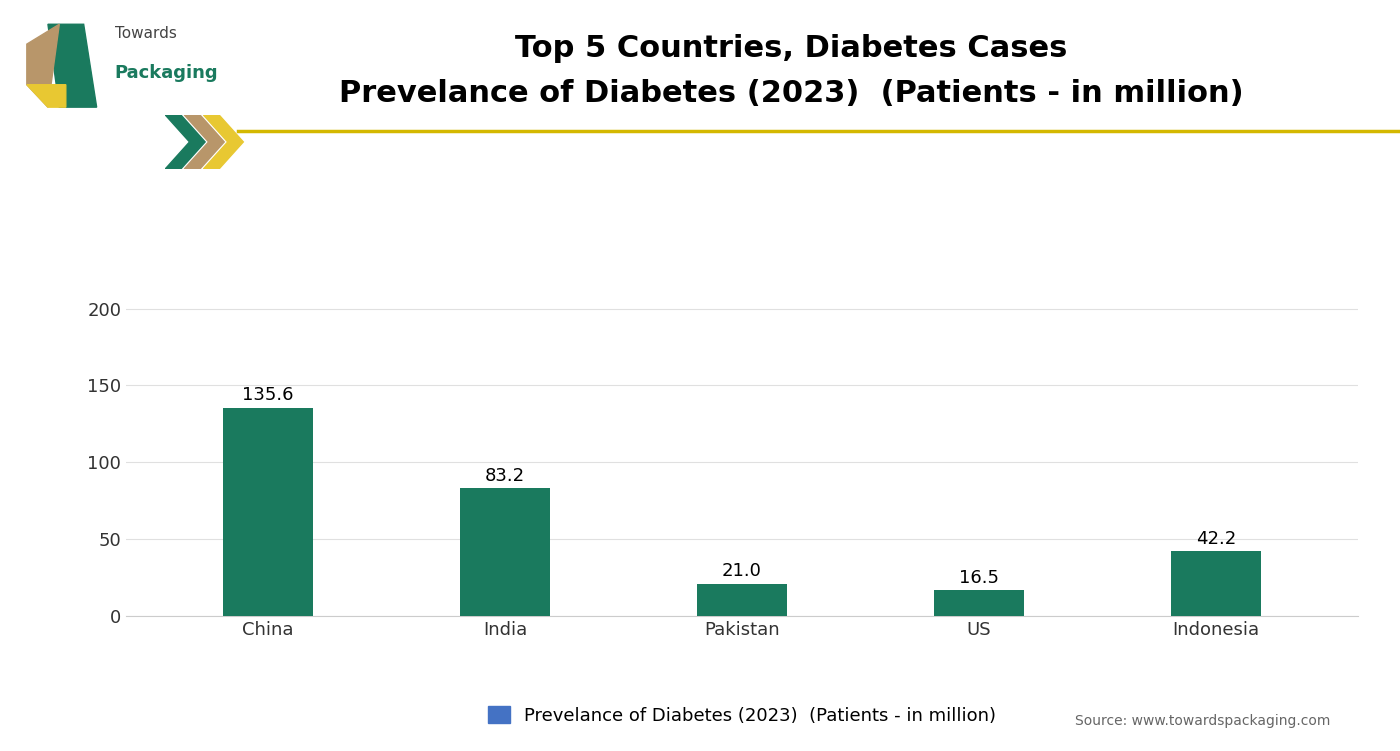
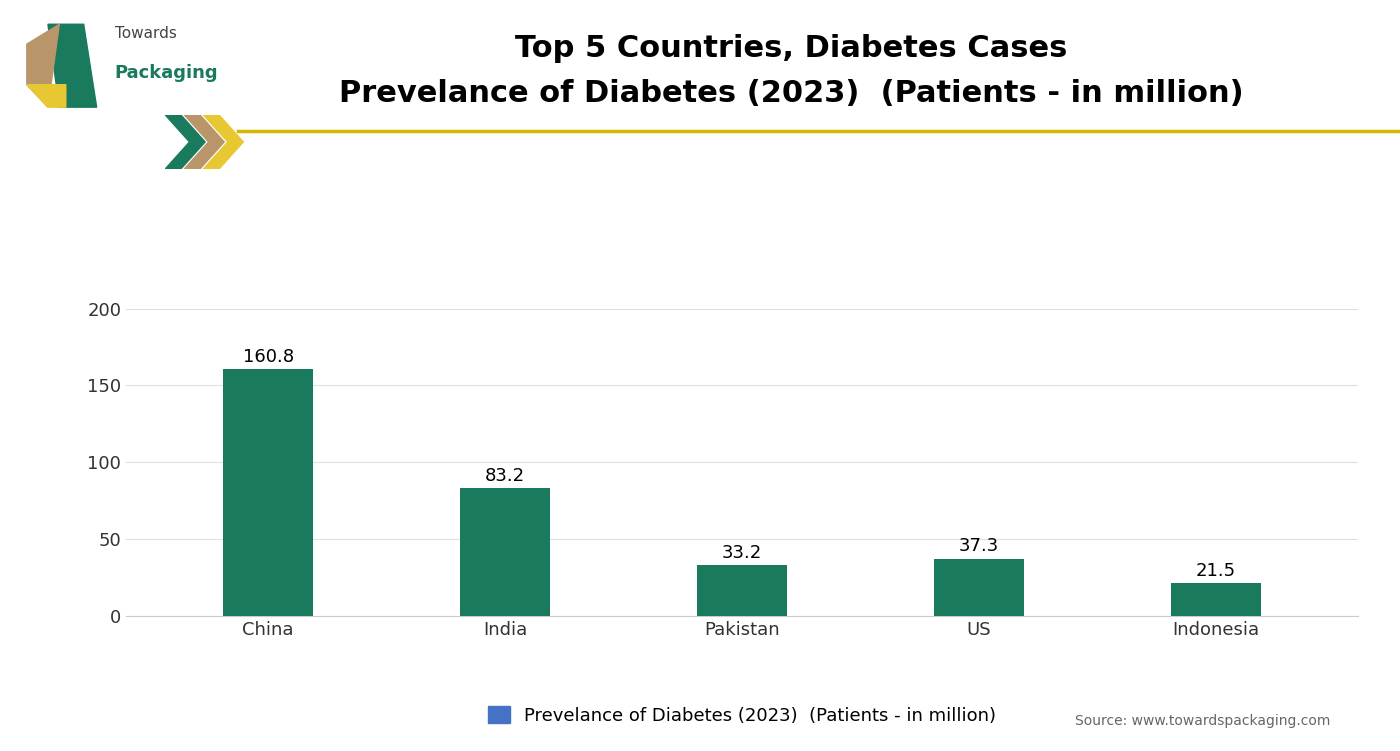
China: 135.6 -> 160.8
Pakistan: 21.0 -> 33.2
US: 16.5 -> 37.3
Indonesia: 42.2 -> 21.5
